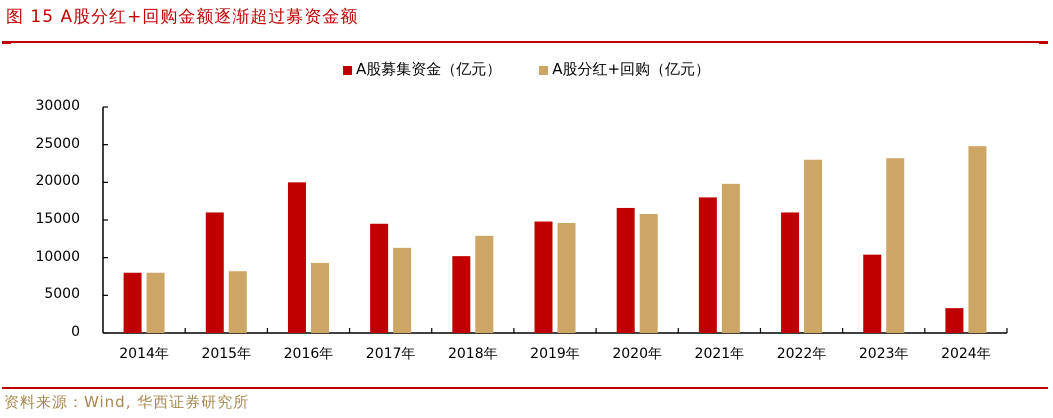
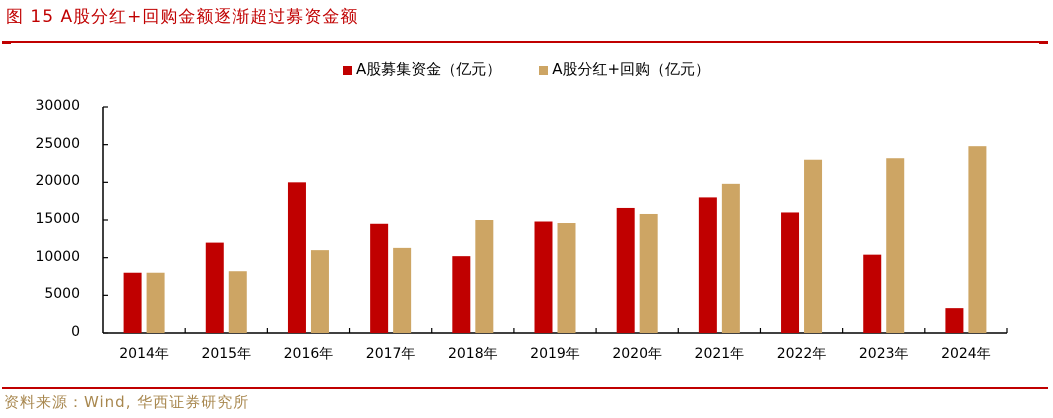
A股募集资金（亿元）/2015年: 16000 -> 12000
A股分红+回购（亿元）/2016年: 9000 -> 11000
A股分红+回购（亿元）/2018年: 13000 -> 15000
